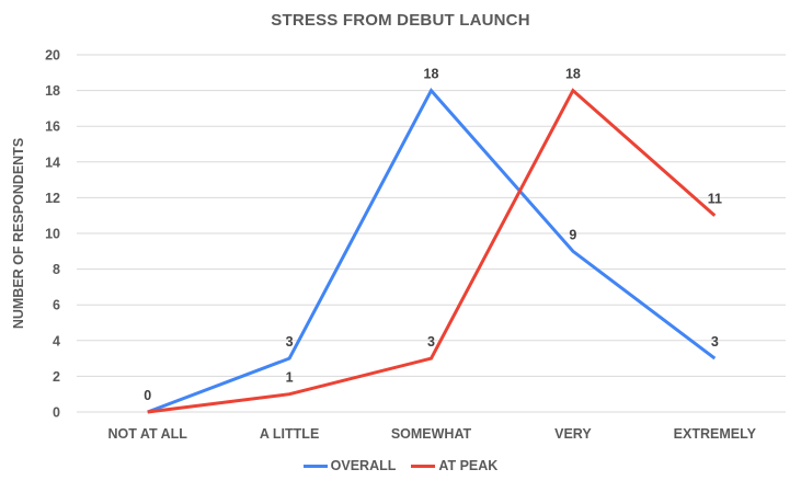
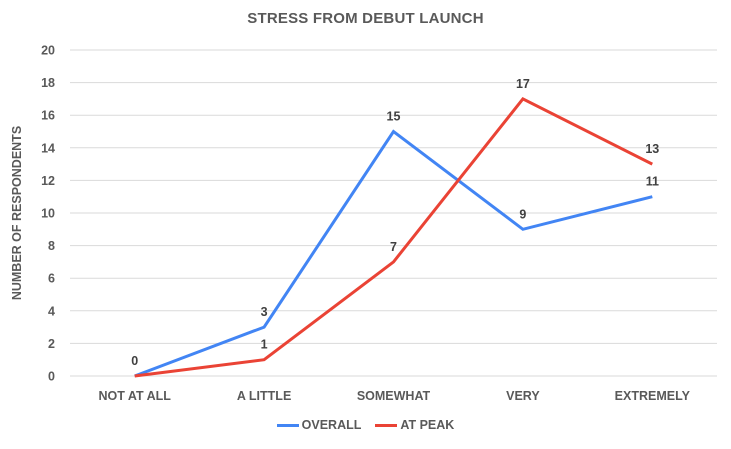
OVERALL/SOMEWHAT: 18 -> 15
AT PEAK/SOMEWHAT: 3 -> 7
AT PEAK/VERY: 18 -> 17
OVERALL/EXTREMELY: 3 -> 11
AT PEAK/EXTREMELY: 11 -> 13
